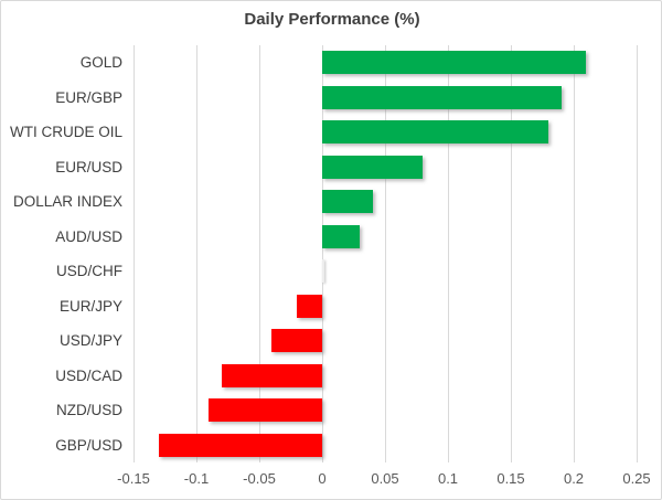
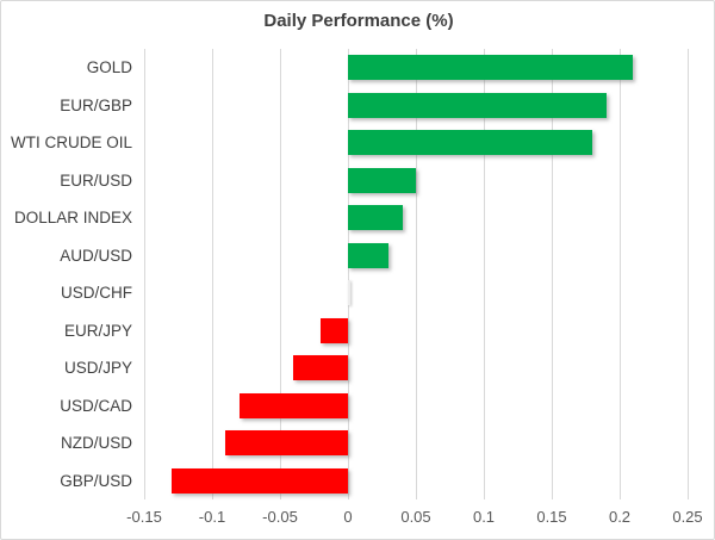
EUR/USD: 0.08 -> 0.05
